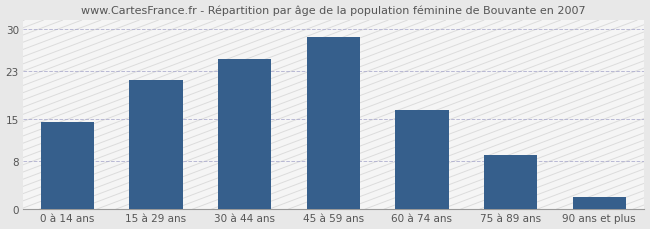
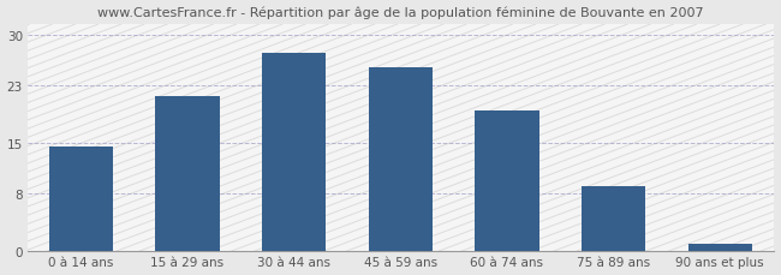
30 à 44 ans: 25.0 -> 27.5
45 à 59 ans: 28.6 -> 25.5
60 à 74 ans: 16.6 -> 19.5
90 ans et plus: 2.0 -> 1.0
